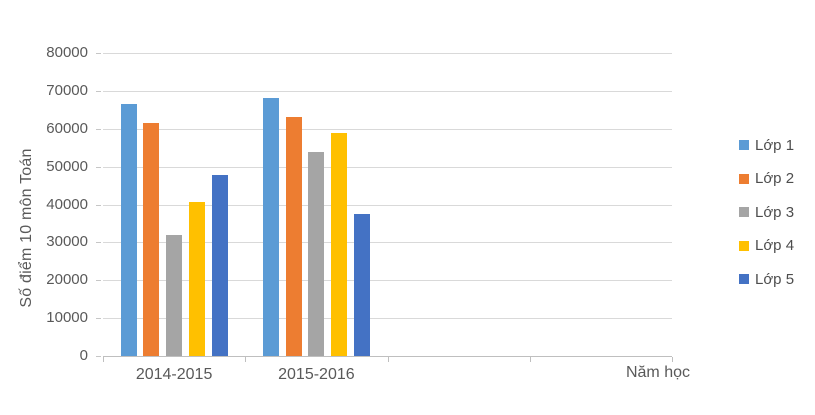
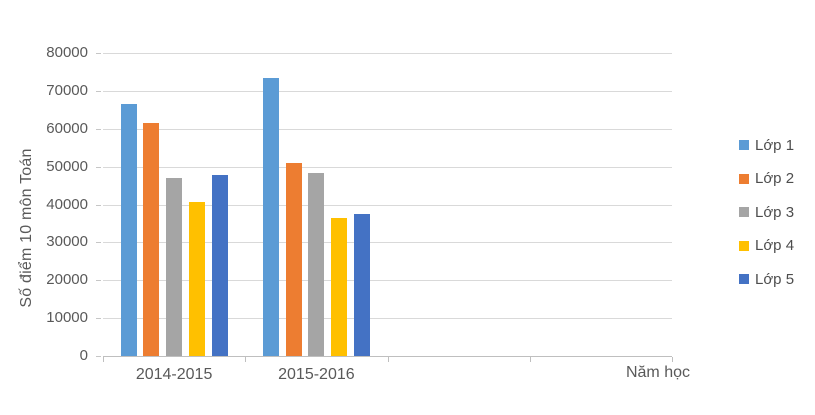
Lớp 3/2014-2015: 32000 -> 47000
Lớp 1/2015-2016: 68000 -> 73000
Lớp 2/2015-2016: 63000 -> 51000
Lớp 3/2015-2016: 54000 -> 48000
Lớp 4/2015-2016: 59000 -> 36000
